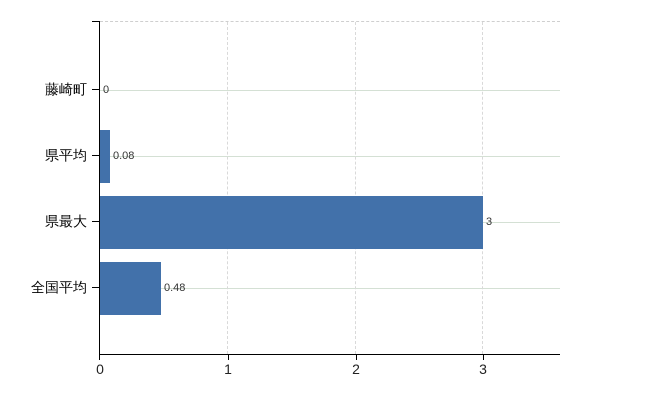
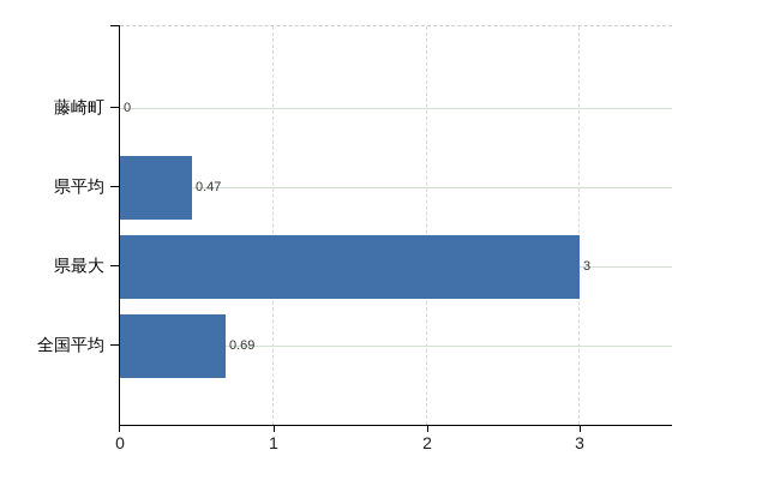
県平均: 0.08 -> 0.47
全国平均: 0.48 -> 0.69
